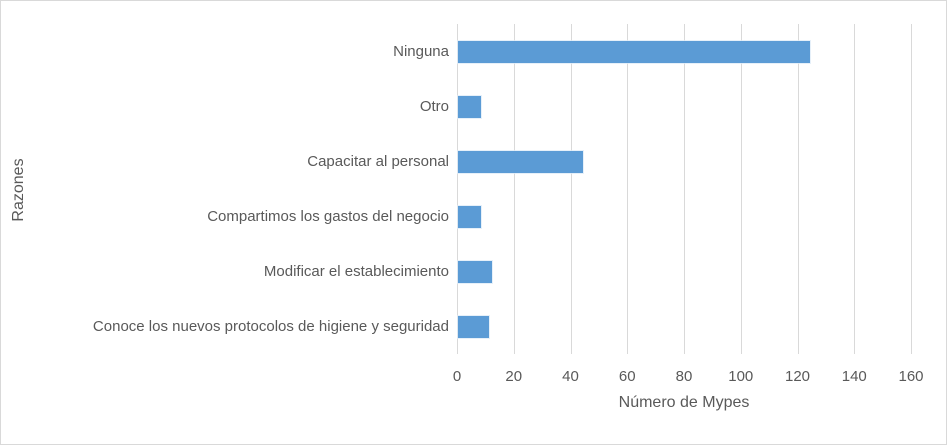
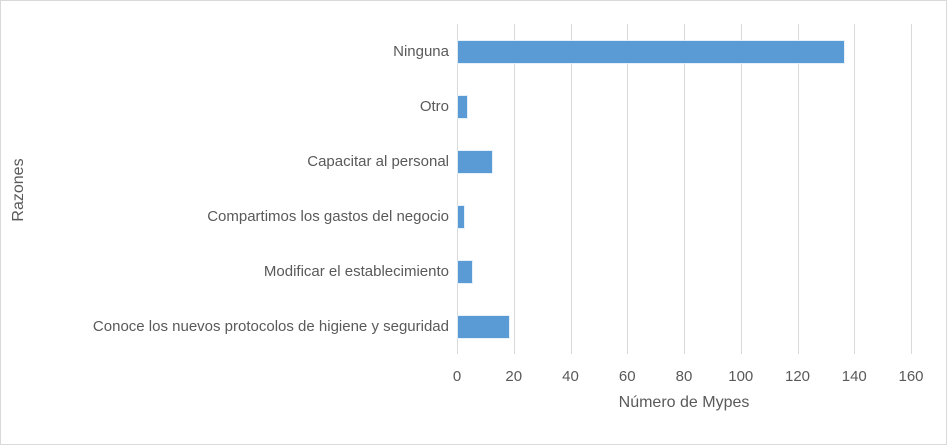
Ninguna: 124 -> 136
Otro: 8 -> 3
Capacitar al personal: 44 -> 12
Compartimos los gastos del negocio: 8 -> 2
Modificar el establecimiento: 12 -> 5
Conoce los nuevos protocolos de higiene y seguridad: 11 -> 18
